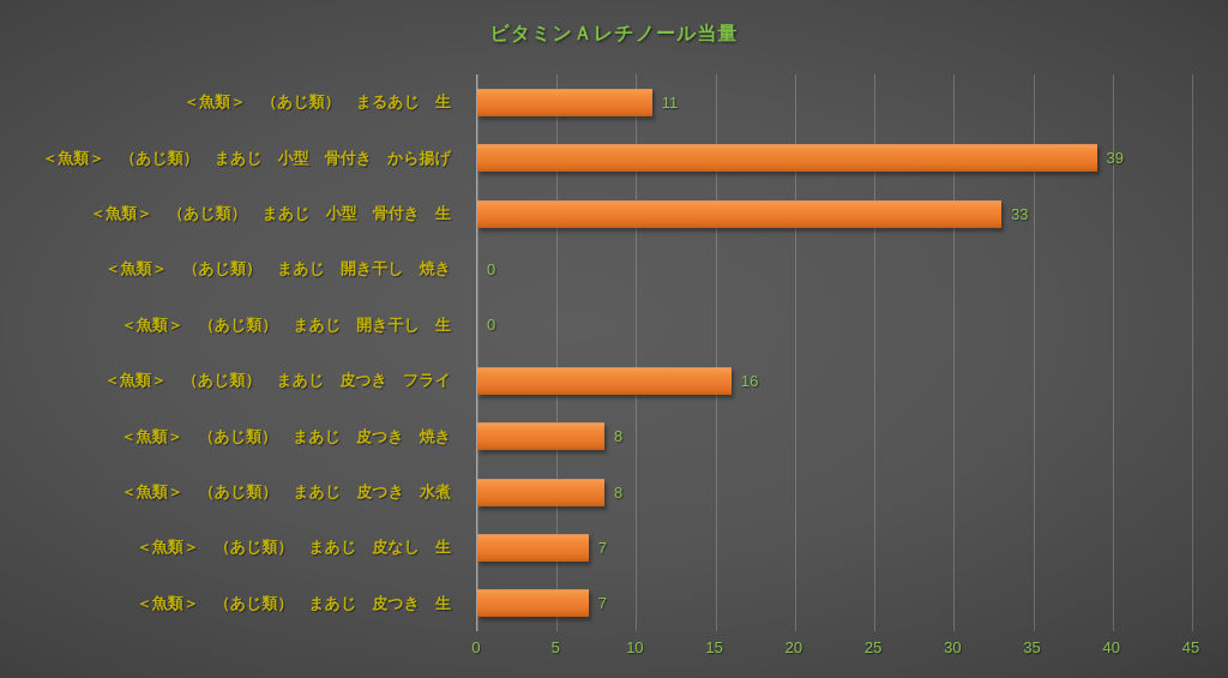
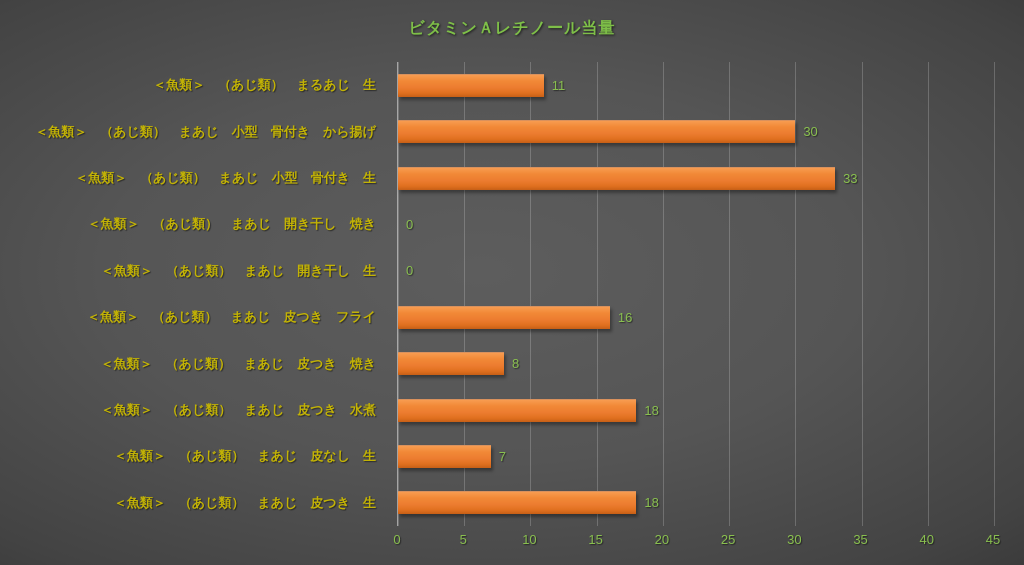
＜魚類＞ （あじ類） まあじ 小型 骨付き から揚げ: 39 -> 30
＜魚類＞ （あじ類） まあじ 皮つき 水煮: 8 -> 18
＜魚類＞ （あじ類） まあじ 皮つき 生: 7 -> 18
